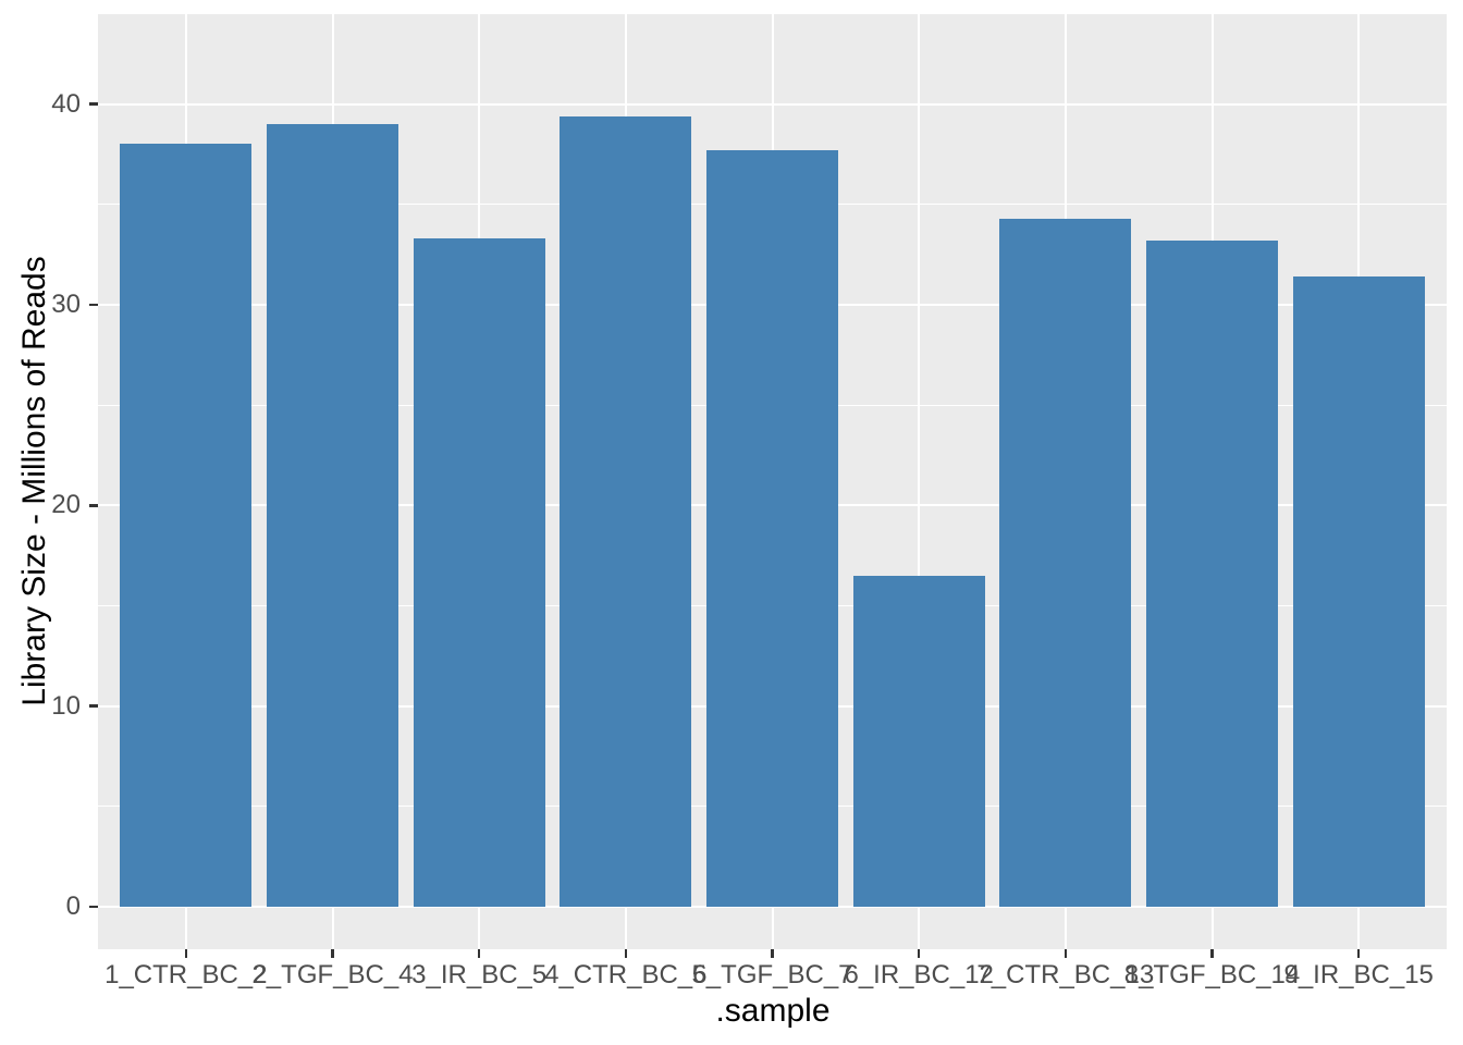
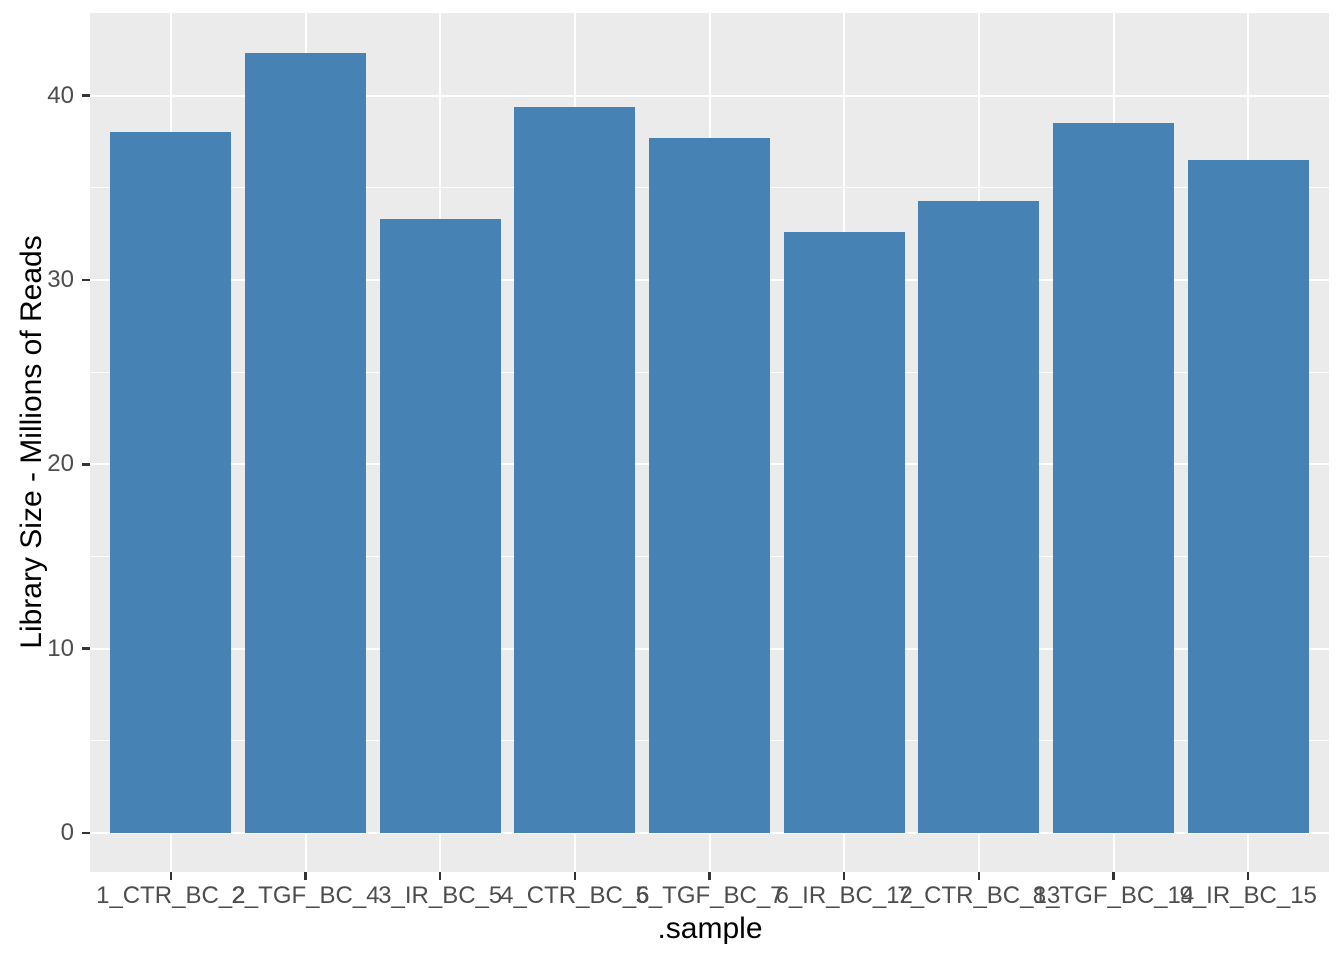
2_TGF_BC_4: 39.0 -> 42.3
6_IR_BC_12: 16.5 -> 32.6
8_TGF_BC_14: 33.2 -> 38.5
9_IR_BC_15: 31.4 -> 36.5
